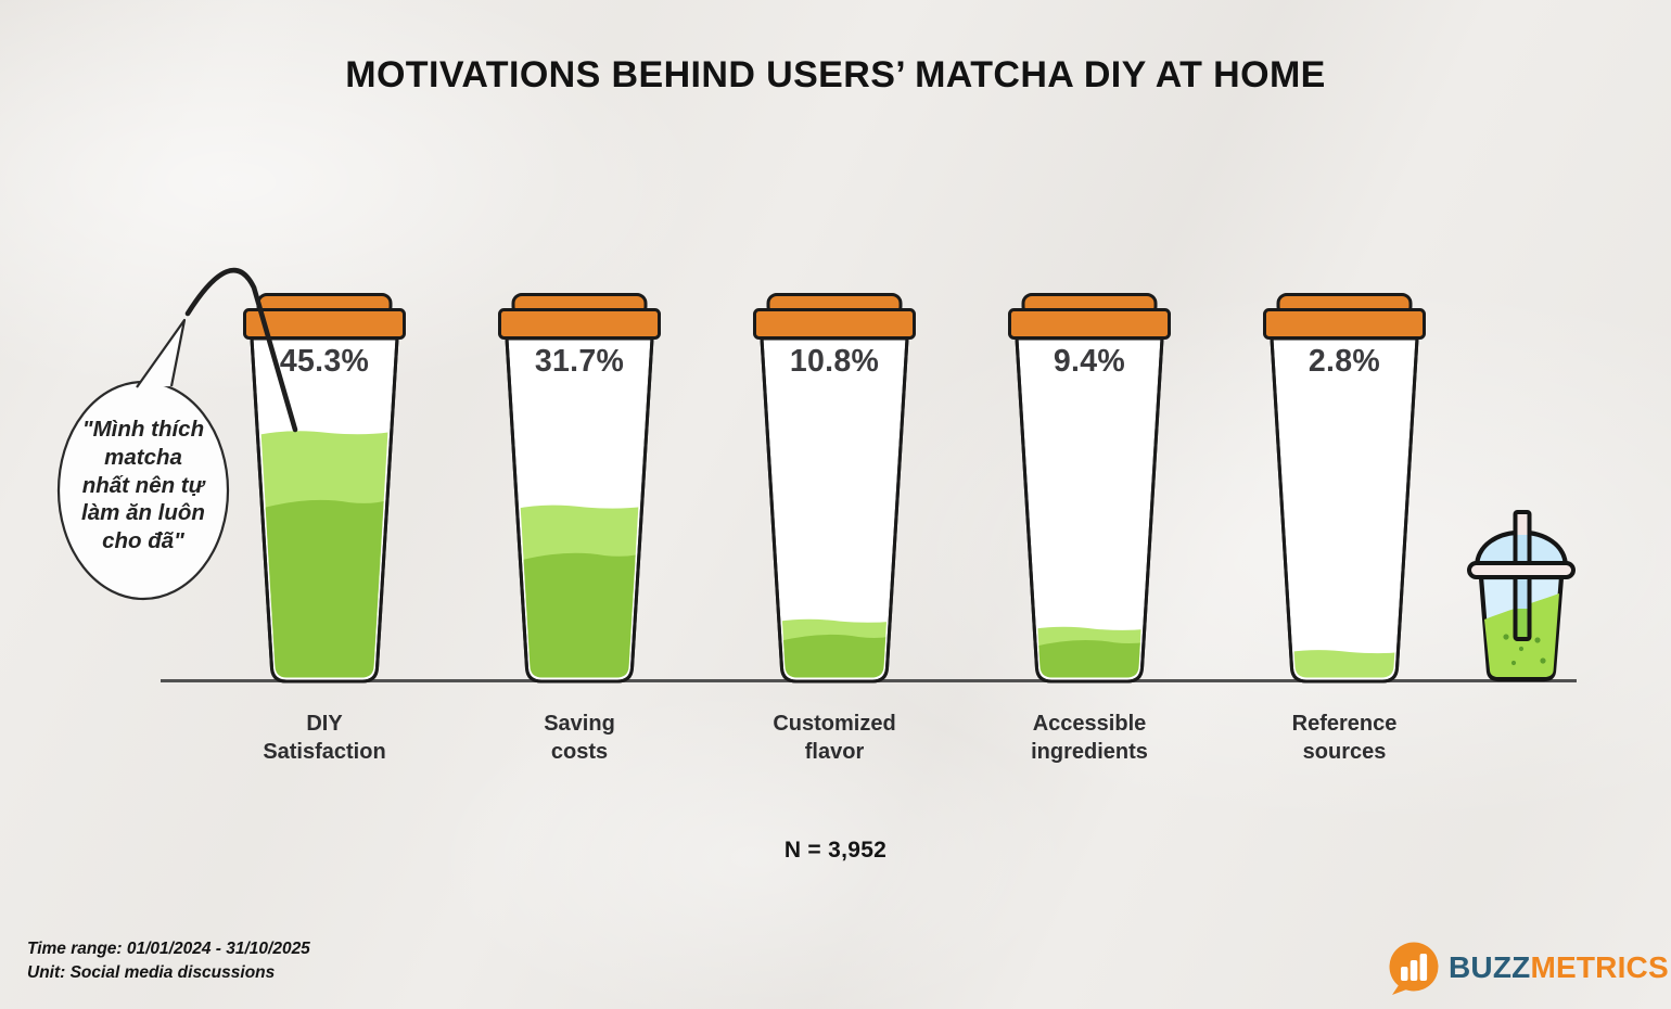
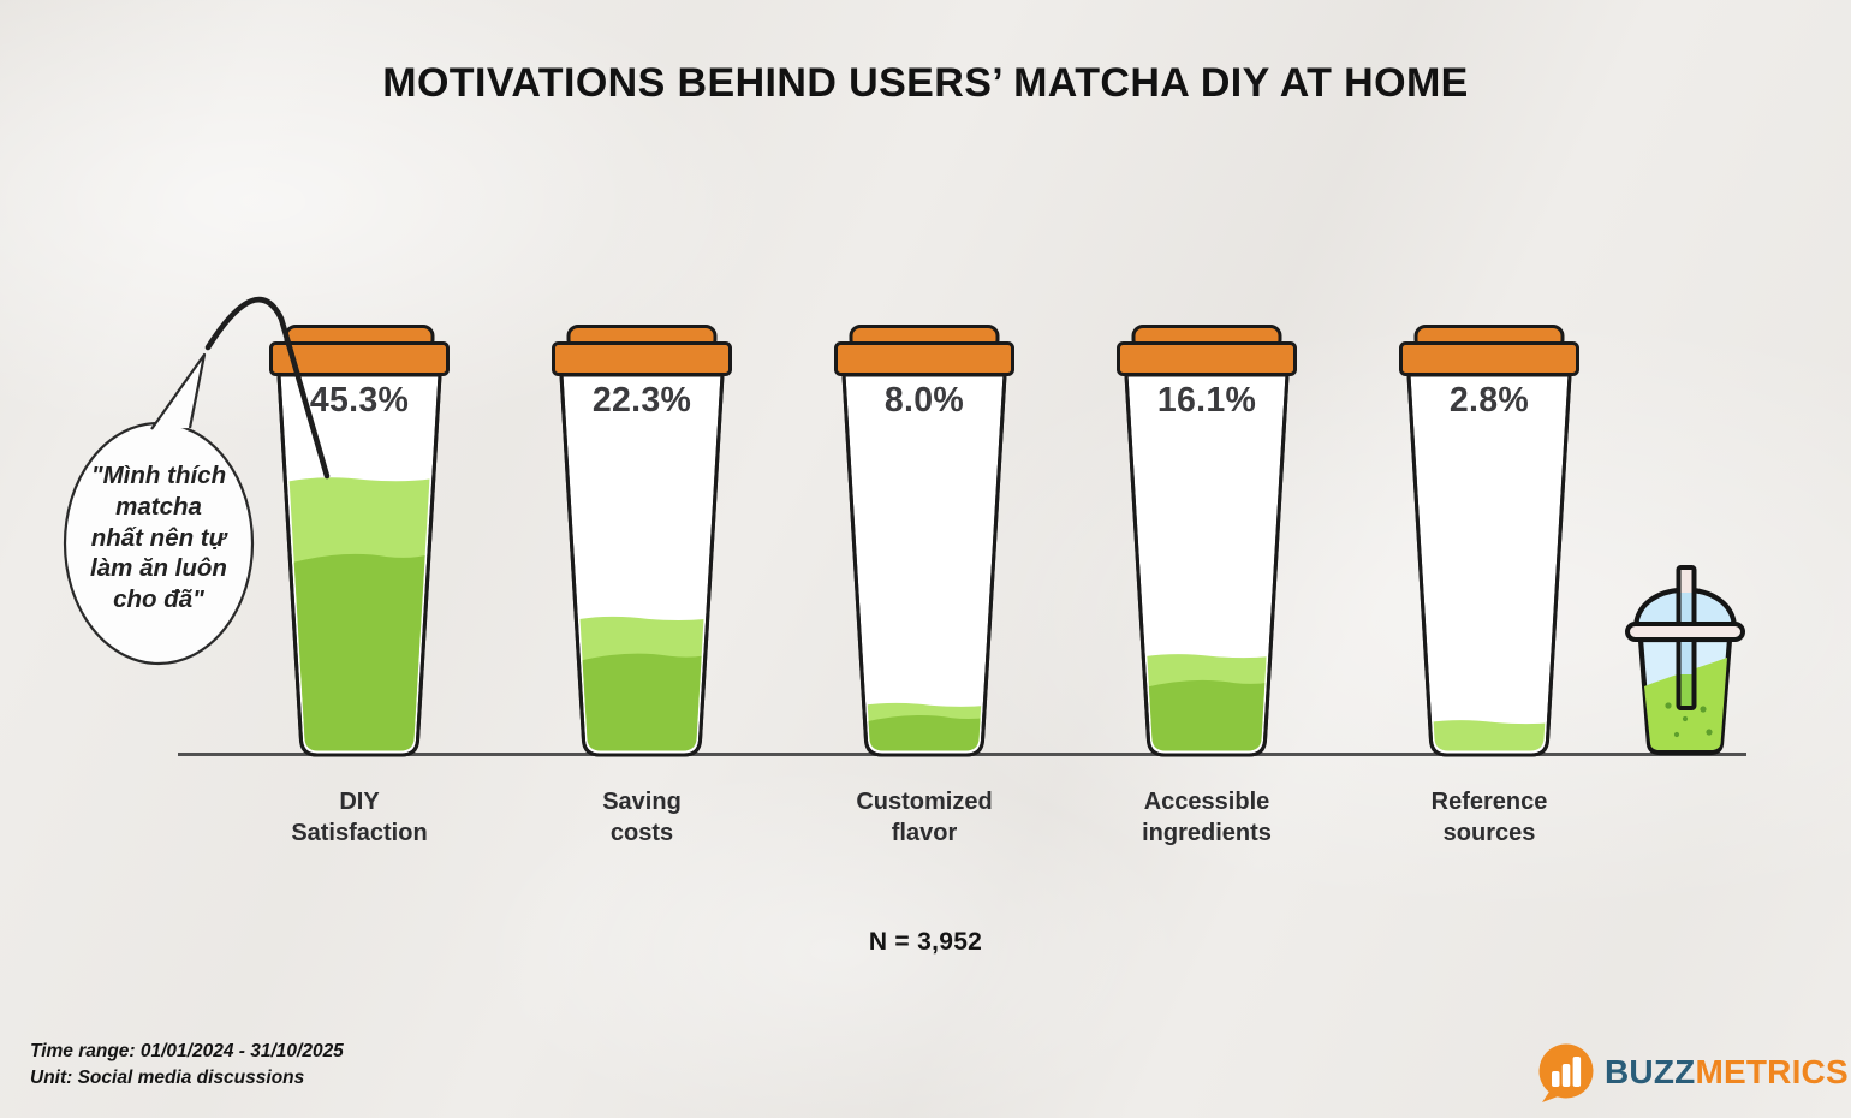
Saving costs: 31.7% -> 22.3%
Customized flavor: 10.8% -> 8.0%
Accessible ingredients: 9.4% -> 16.1%
